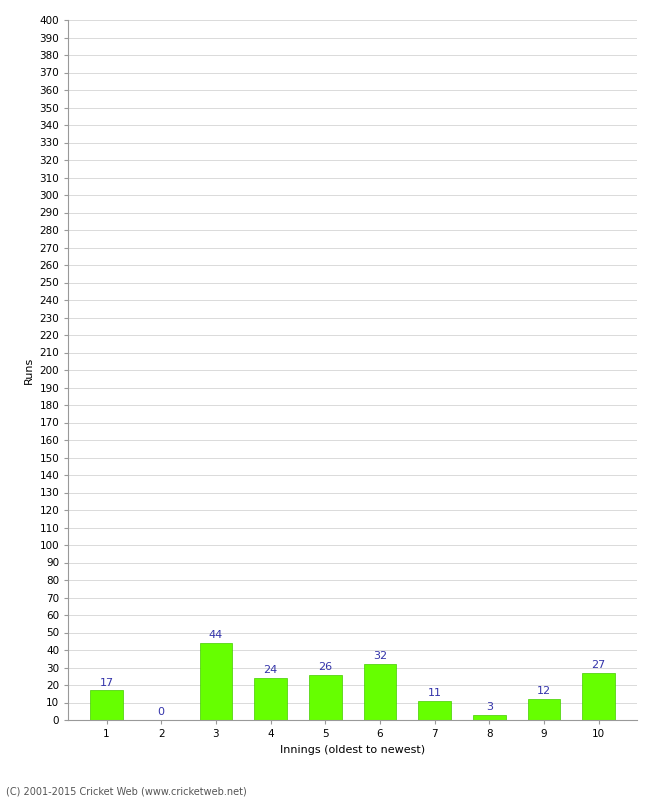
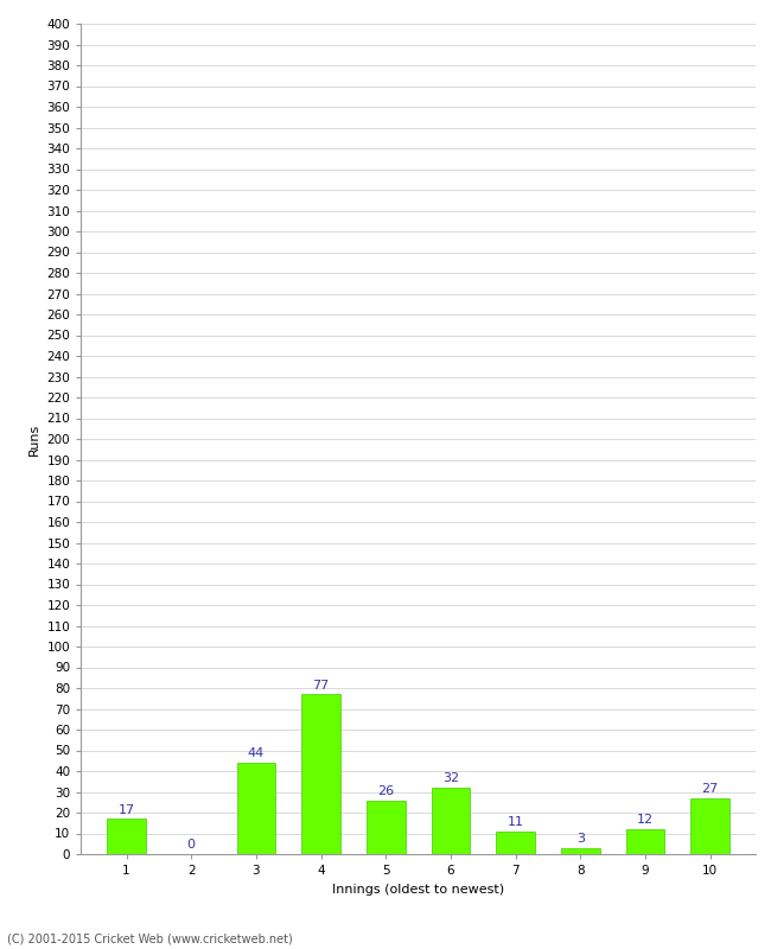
4: 24 -> 77
